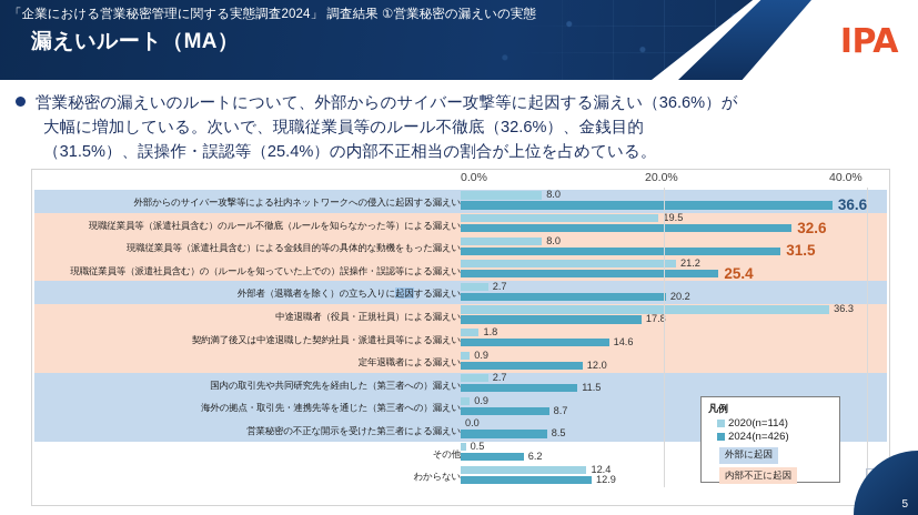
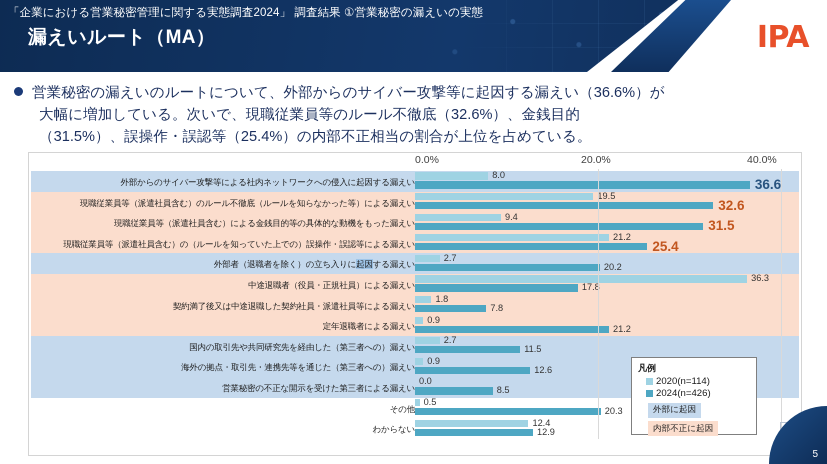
2020(n=114)/現職従業員等（派遣社員含む）による金銭目的等の具体的な動機をもった漏えい: 8.0 -> 9.4
2024(n=426)/契約満了後又は中途退職した契約社員・派遣社員等による漏えい: 14.6 -> 7.8
2024(n=426)/定年退職者による漏えい: 12.0 -> 21.2
2024(n=426)/海外の拠点・取引先・連携先等を通じた（第三者への）漏えい: 8.7 -> 12.6
2024(n=426)/その他: 6.2 -> 20.3
